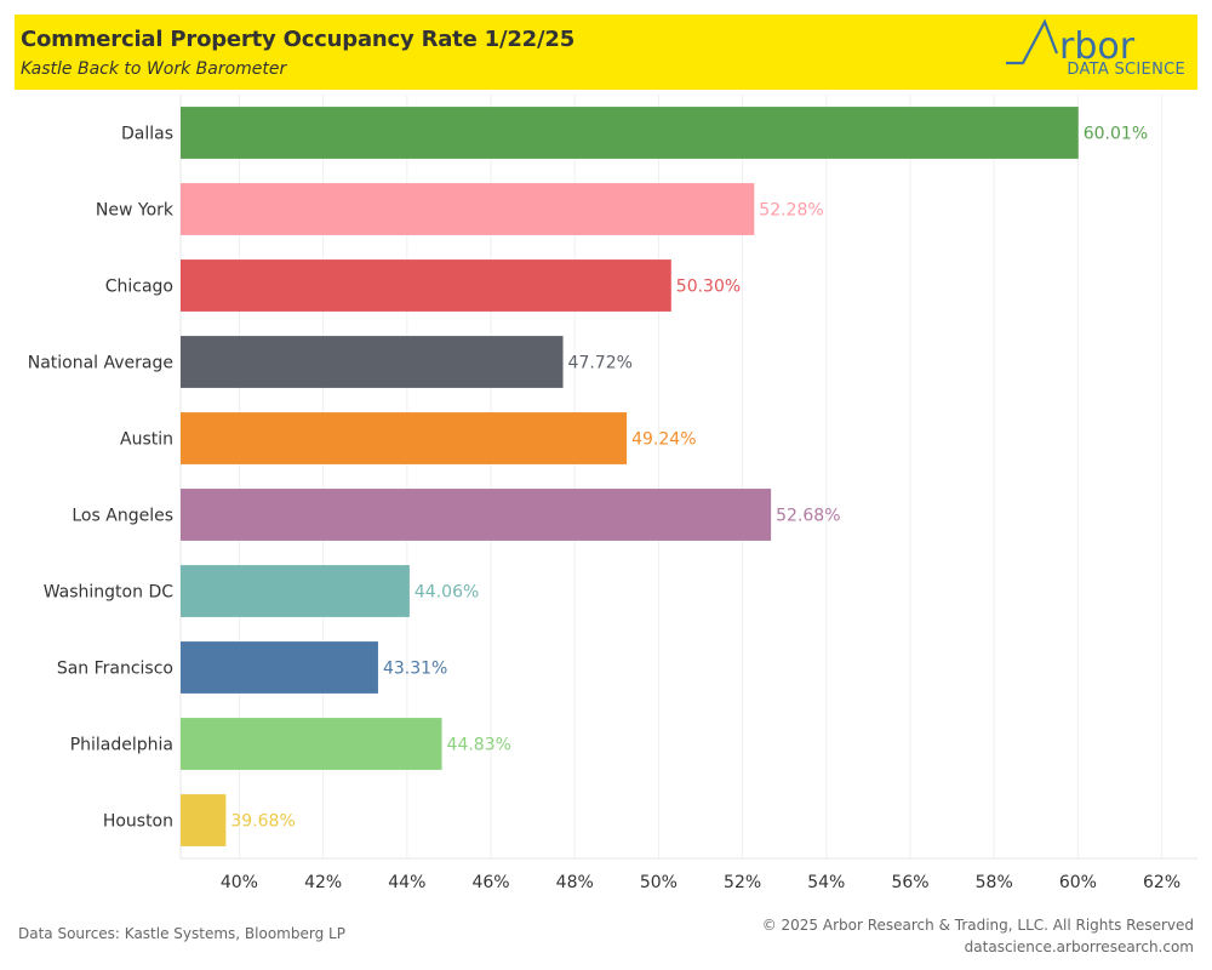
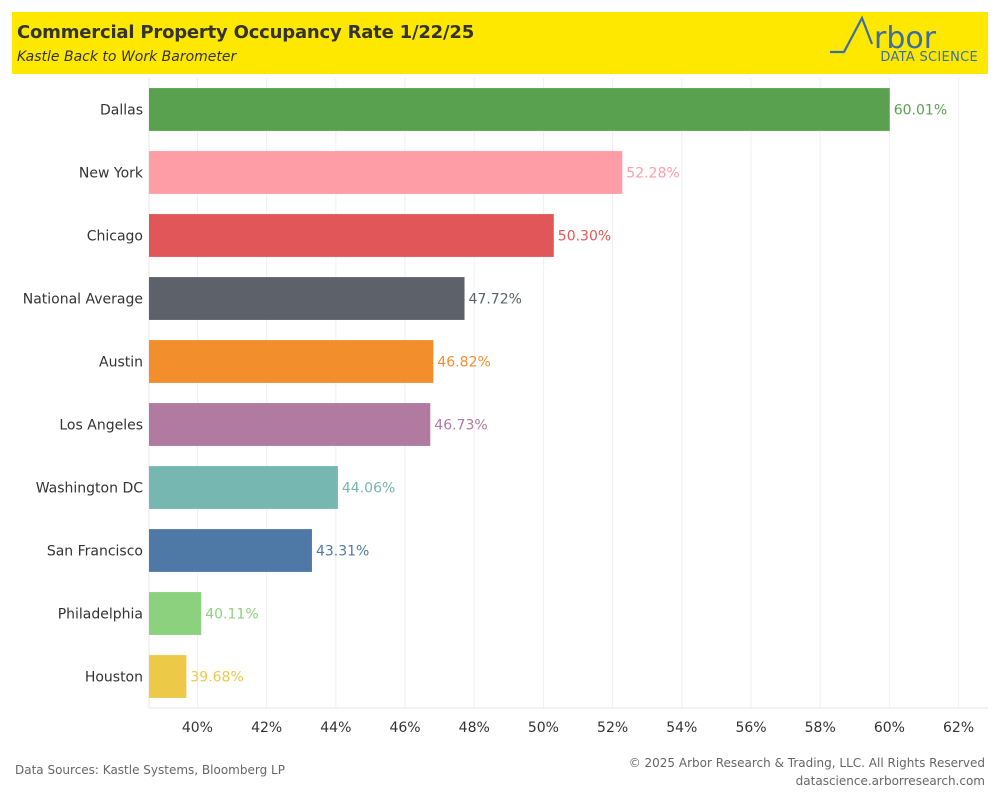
Austin: 49.24% -> 46.82%
Los Angeles: 52.68% -> 46.73%
Philadelphia: 44.83% -> 40.11%
